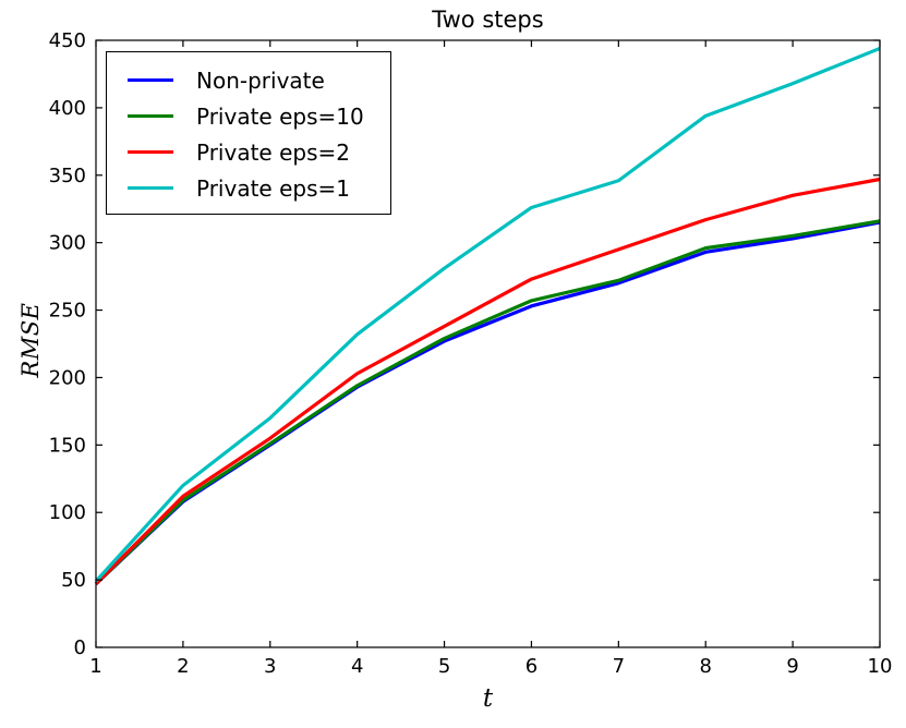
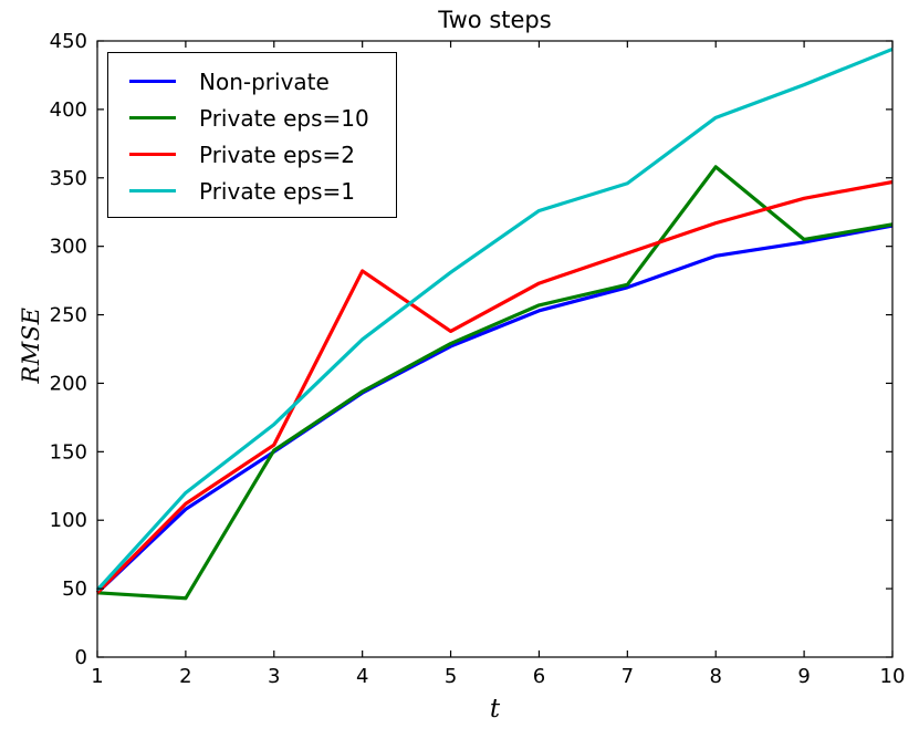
Private eps=10/2: 109 -> 43
Private eps=2/4: 203 -> 282
Private eps=10/8: 296 -> 358
